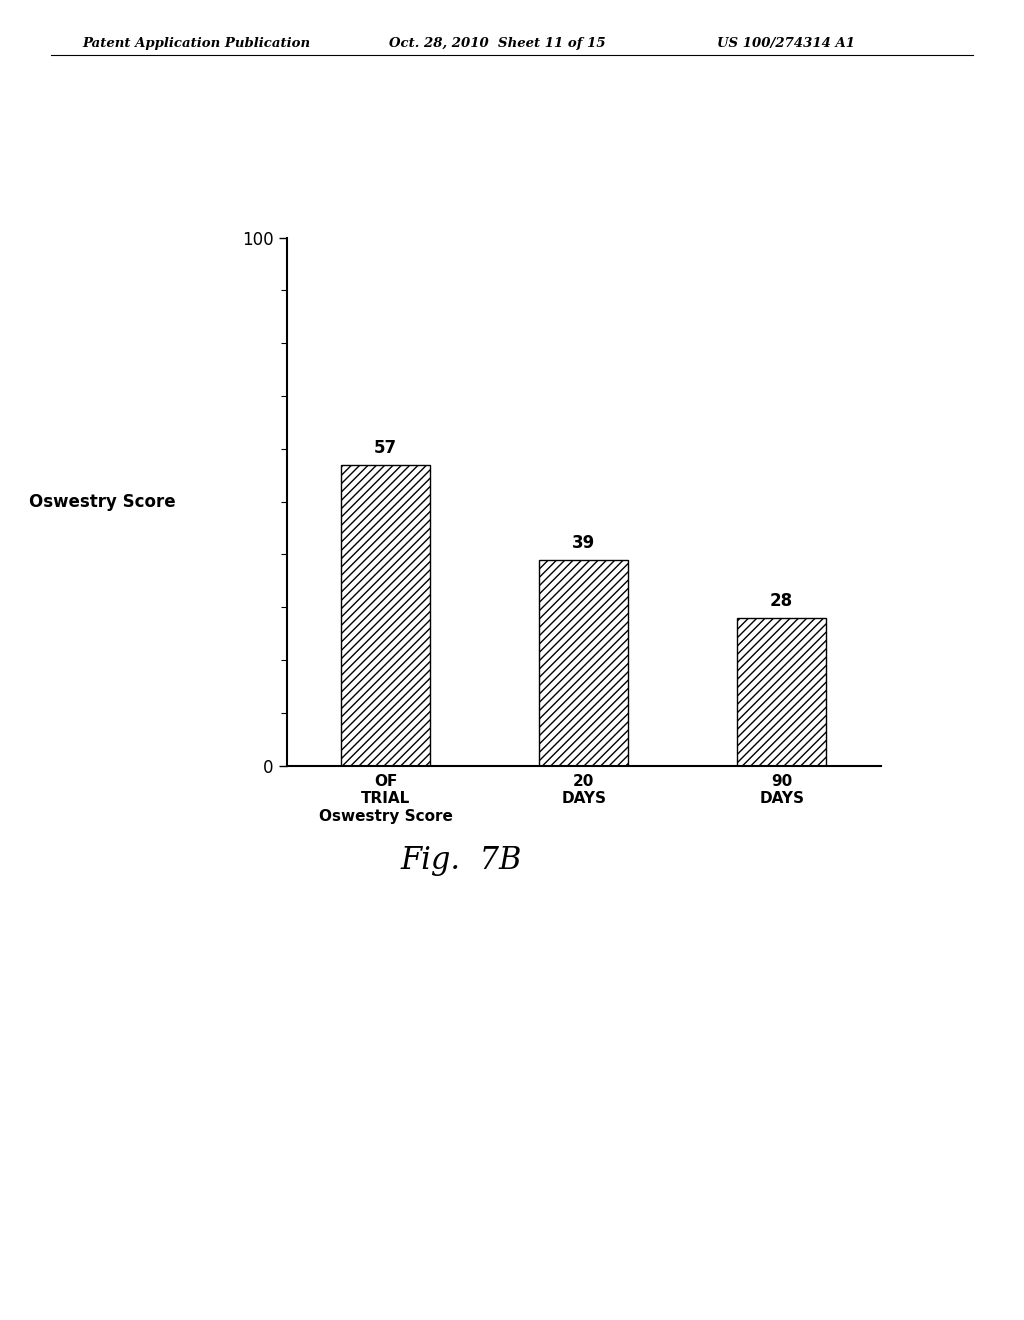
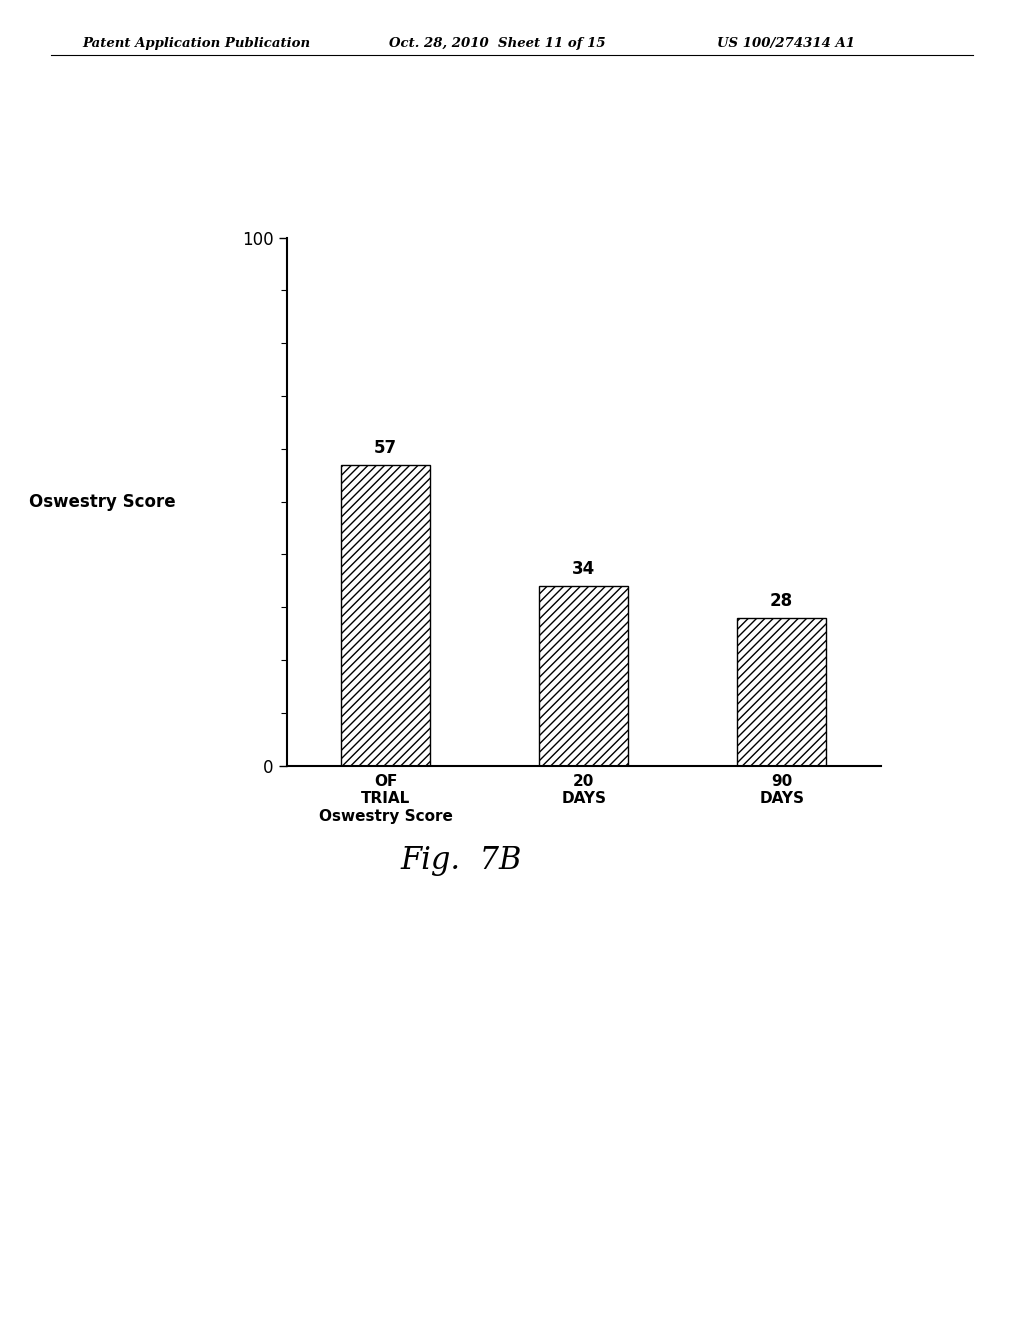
20 DAYS: 39 -> 34
